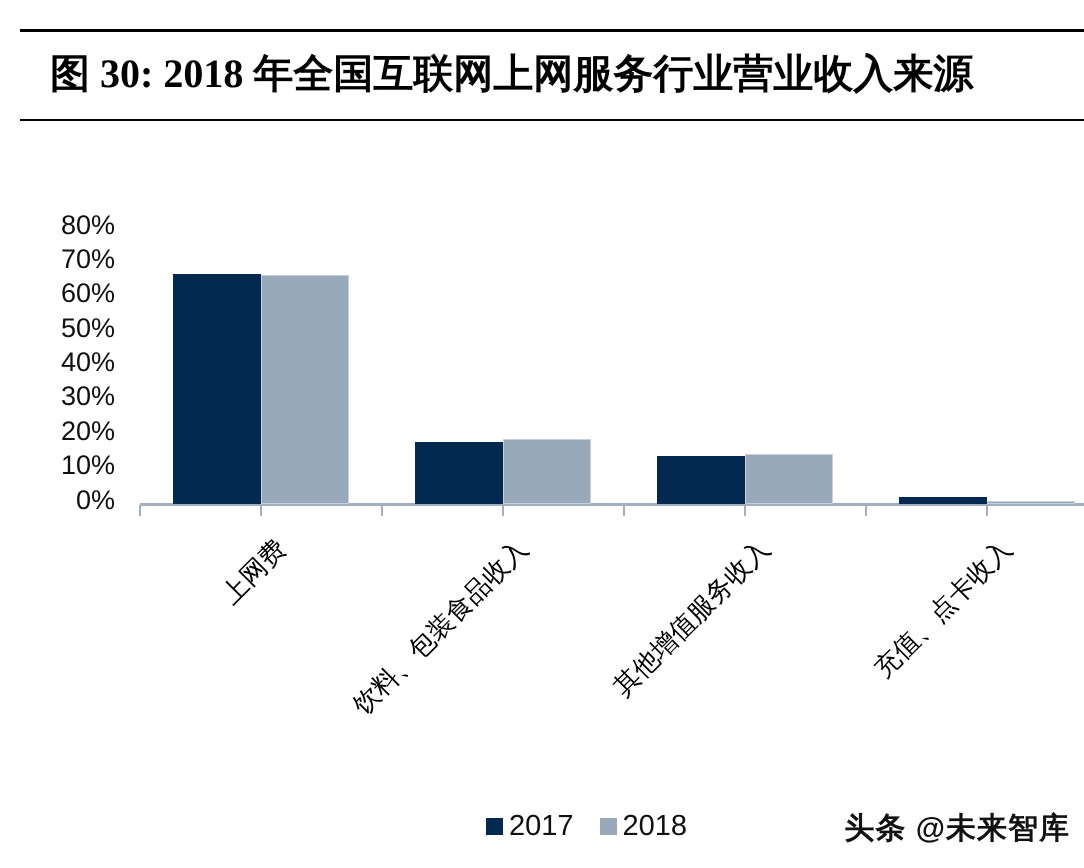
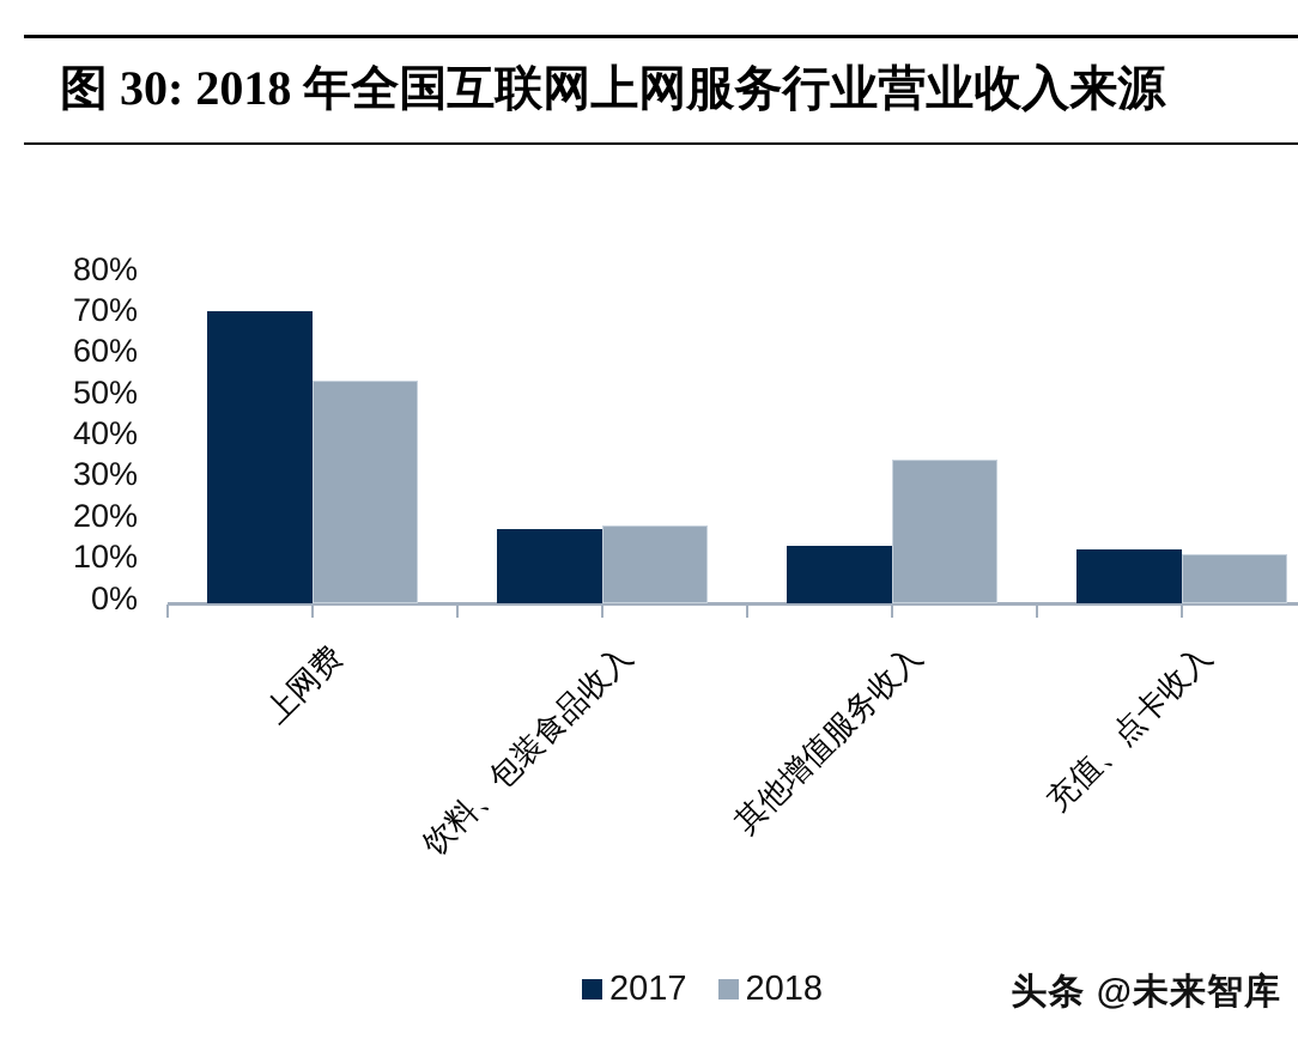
2017/上网费: 67% -> 71%
2018/上网费: 66% -> 54%
2018/其他增值服务收入: 14% -> 35%
2017/充值、点卡收入: 2% -> 13%
2018/充值、点卡收入: 1% -> 12%
